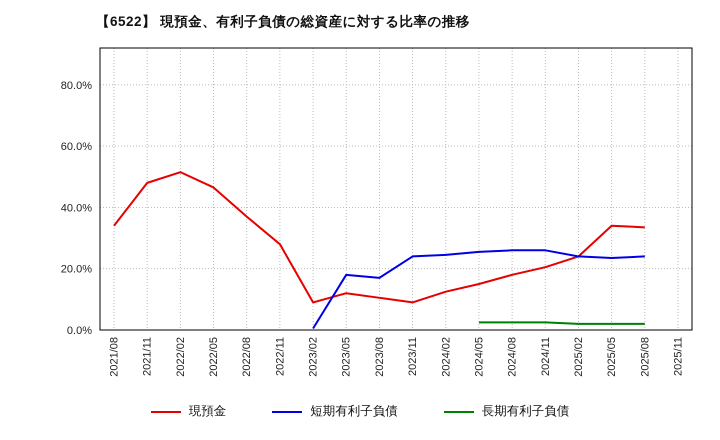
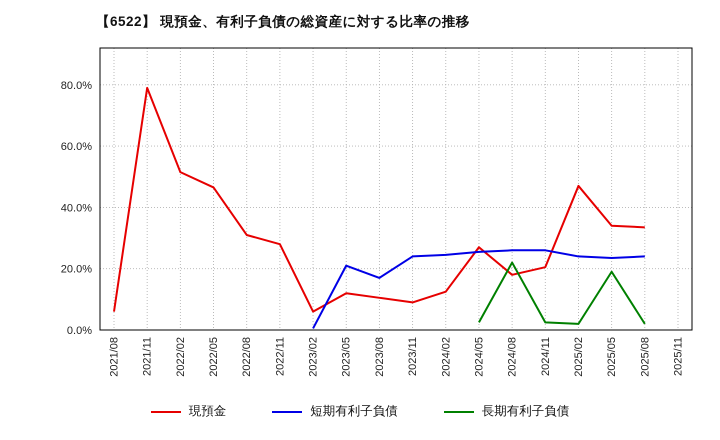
現預金/2021/08: 34% -> 6%
現預金/2021/11: 48% -> 79%
現預金/2022/08: 37% -> 31%
現預金/2023/02: 9% -> 6%
短期有利子負債/2023/05: 18% -> 21%
現預金/2024/05: 15% -> 27%
長期有利子負債/2024/08: 2% -> 22%
現預金/2025/02: 24% -> 47%
長期有利子負債/2025/05: 2% -> 19%
